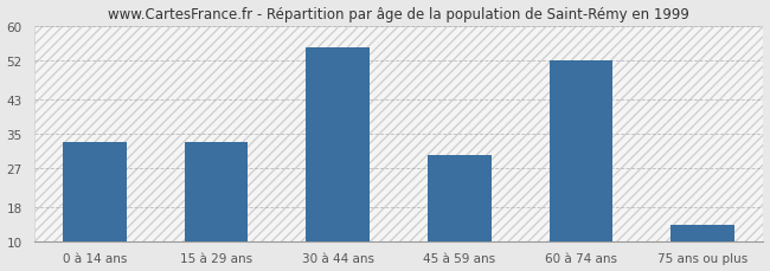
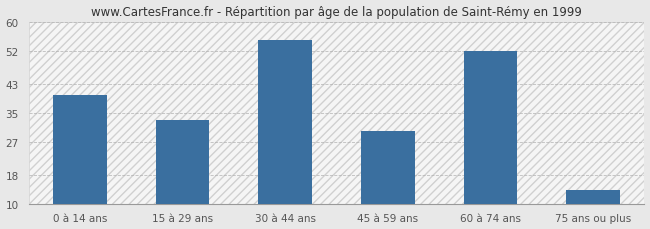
0 à 14 ans: 33 -> 40
